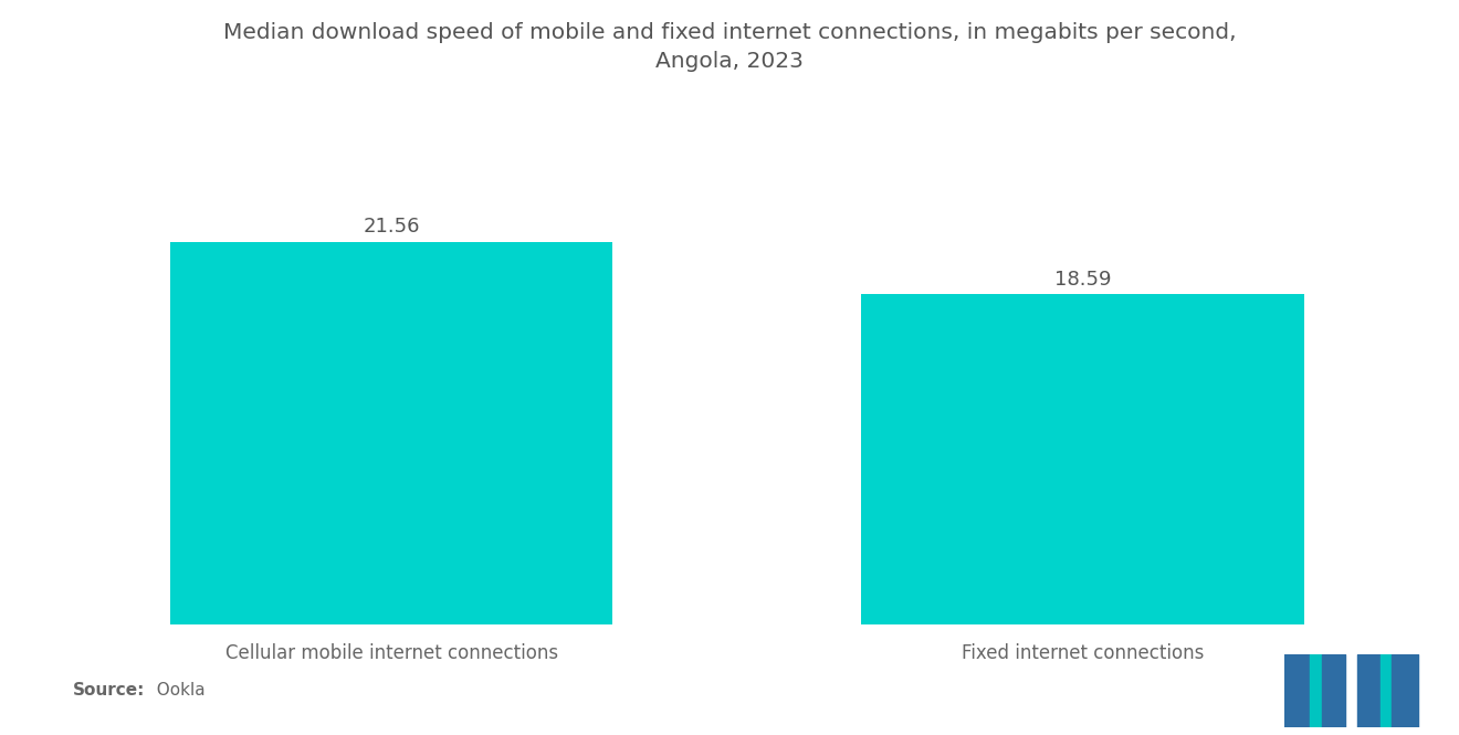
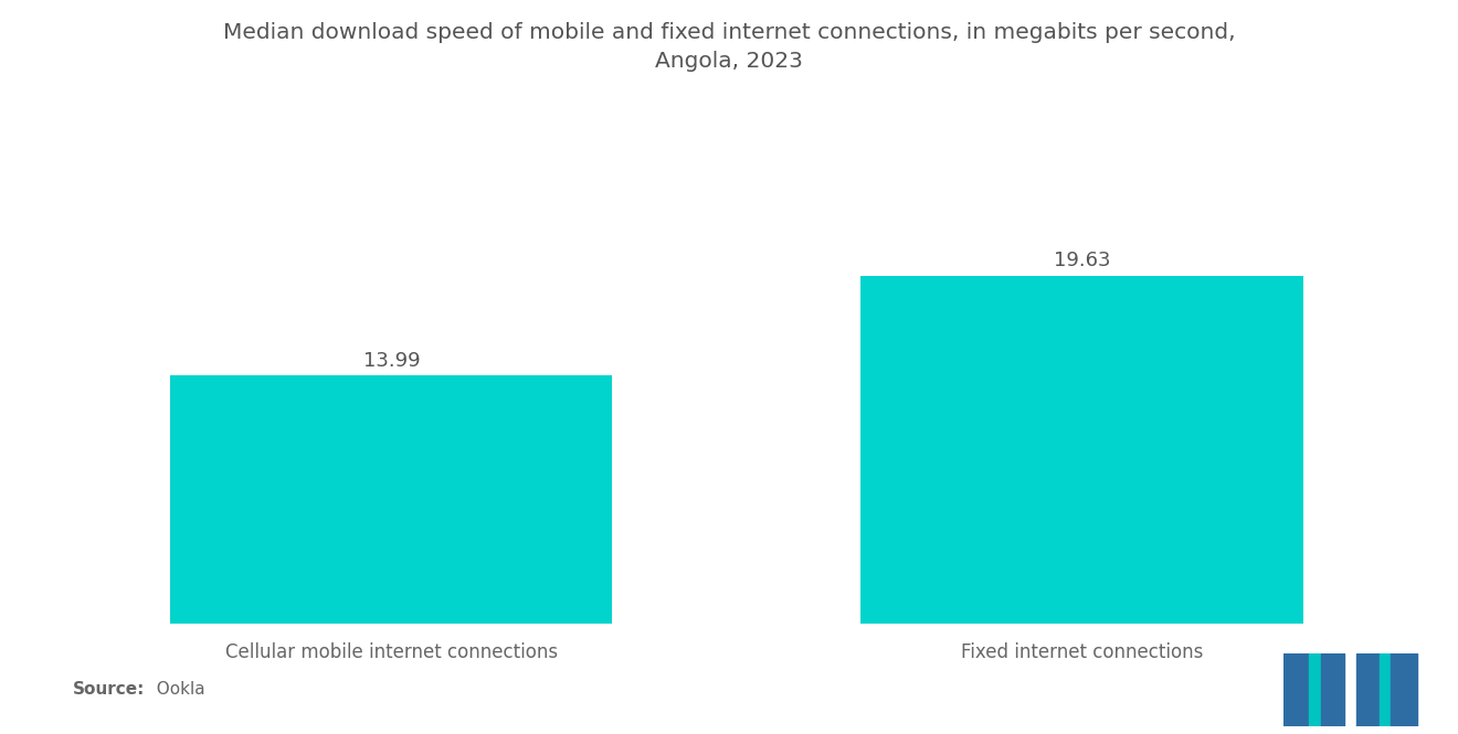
Cellular mobile internet connections: 21.56 -> 13.99
Fixed internet connections: 18.59 -> 19.63
